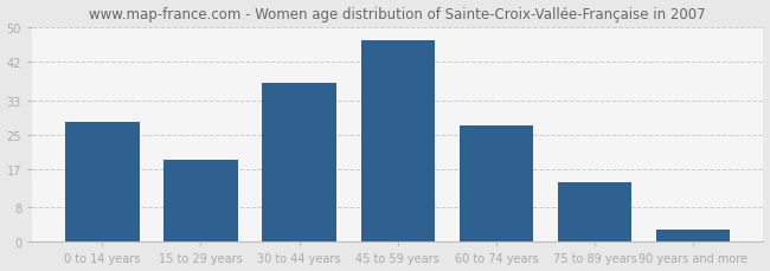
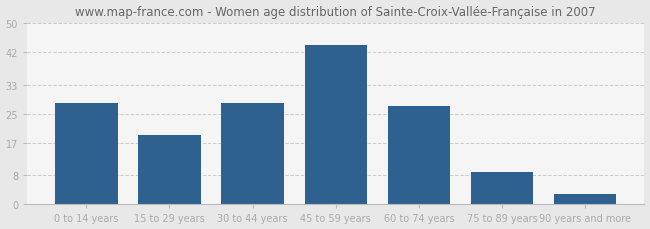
30 to 44 years: 37 -> 28
45 to 59 years: 47 -> 44
75 to 89 years: 14 -> 9
